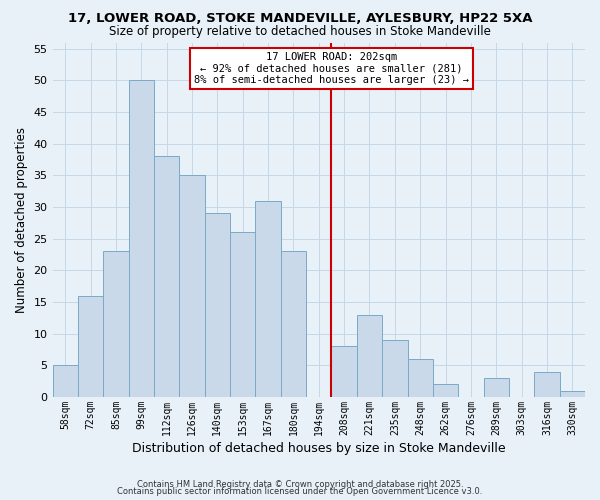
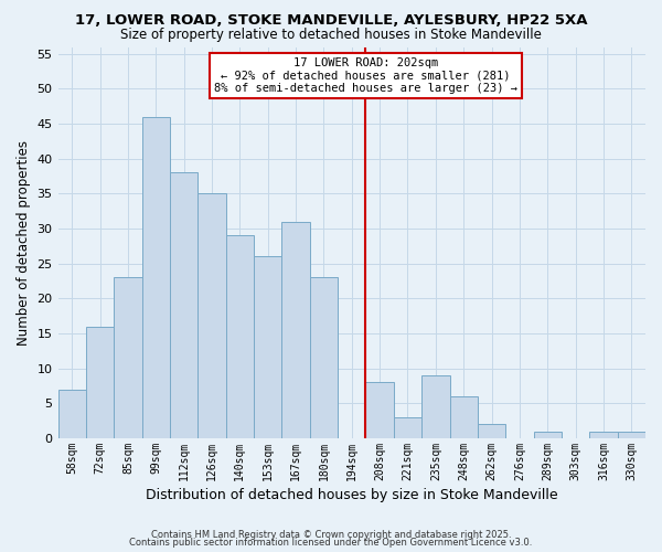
58sqm: 5 -> 7
99sqm: 50 -> 46
221sqm: 13 -> 3
289sqm: 3 -> 1
316sqm: 4 -> 1
